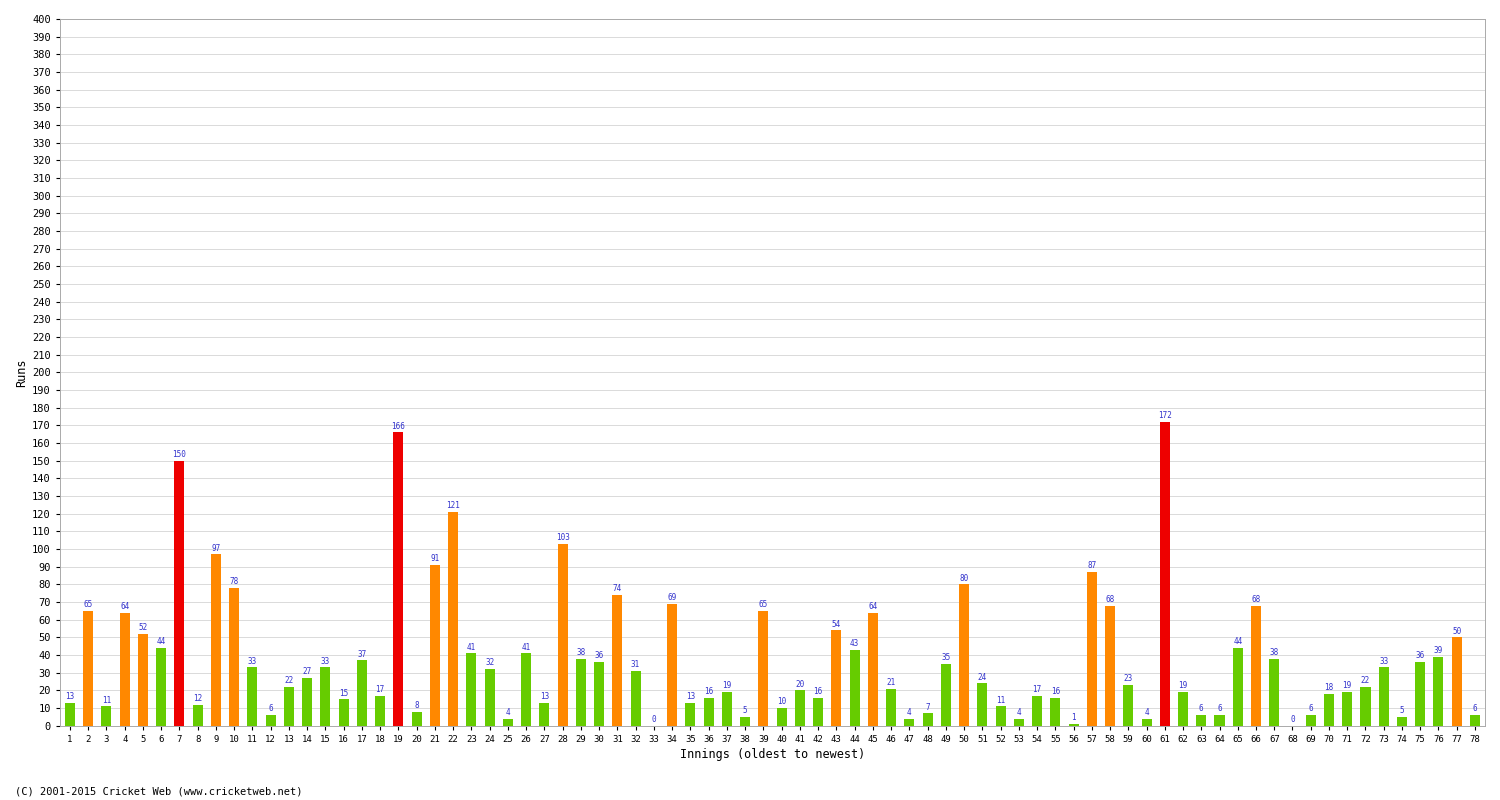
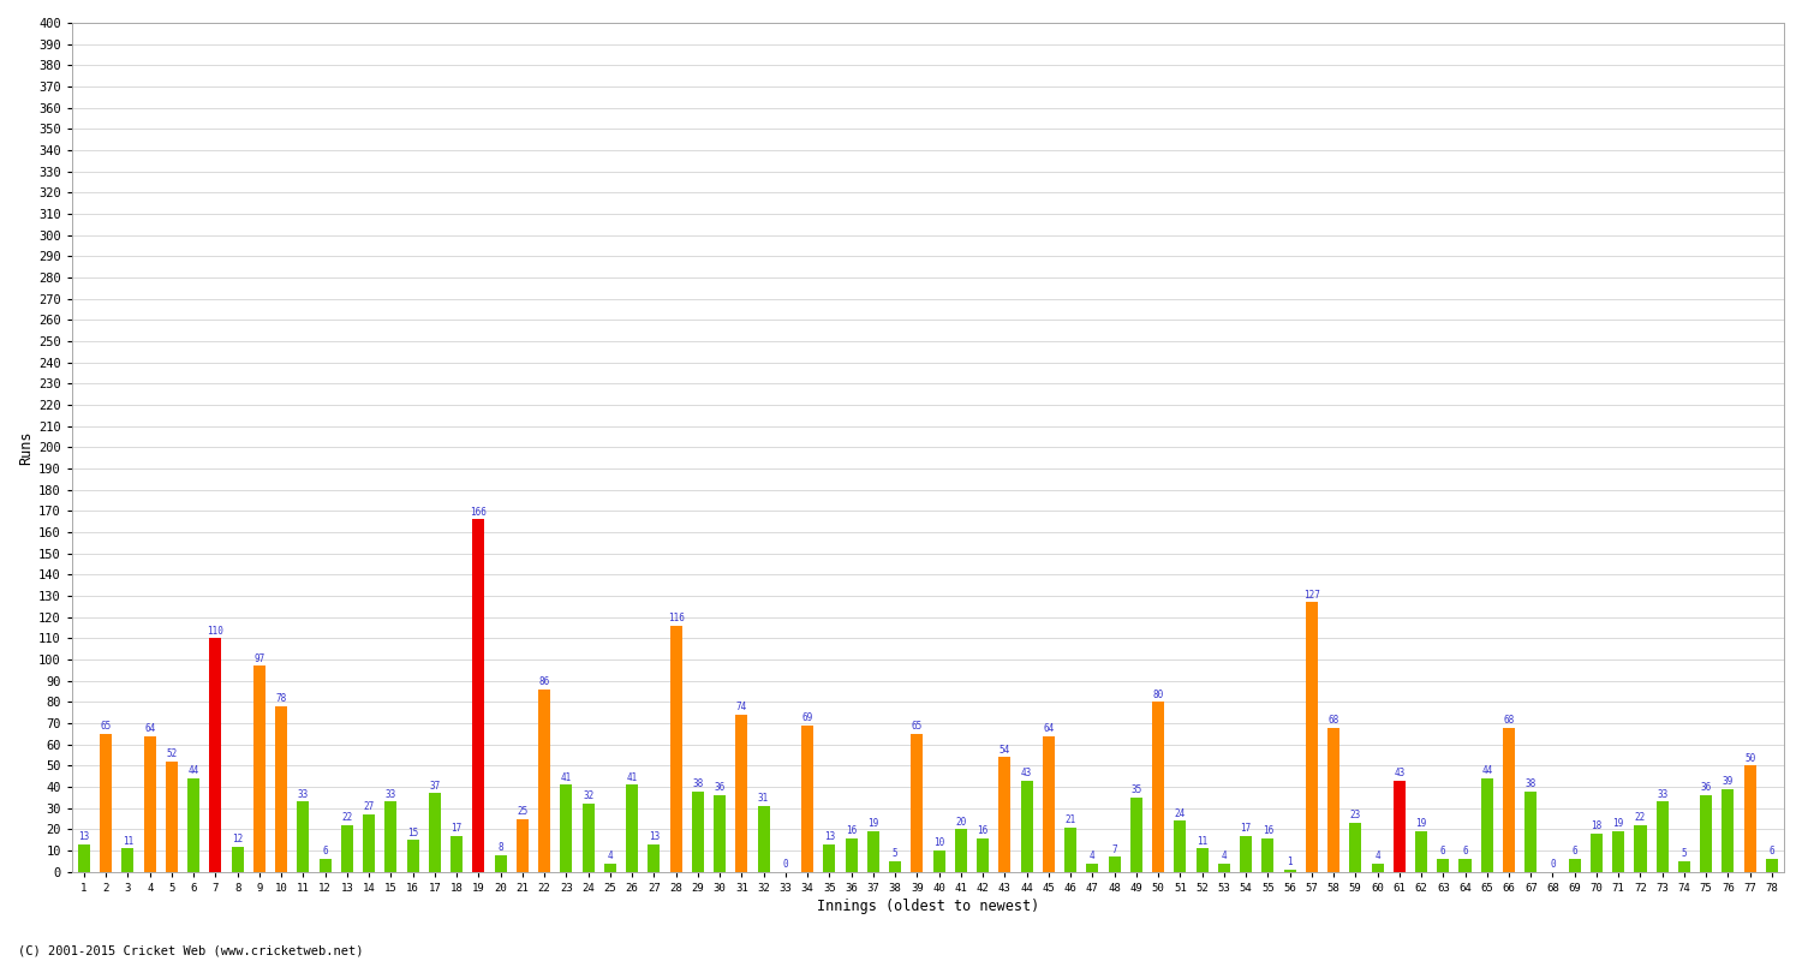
7: 150 -> 110
21: 91 -> 25
22: 121 -> 86
28: 103 -> 116
57: 87 -> 127
61: 172 -> 43
